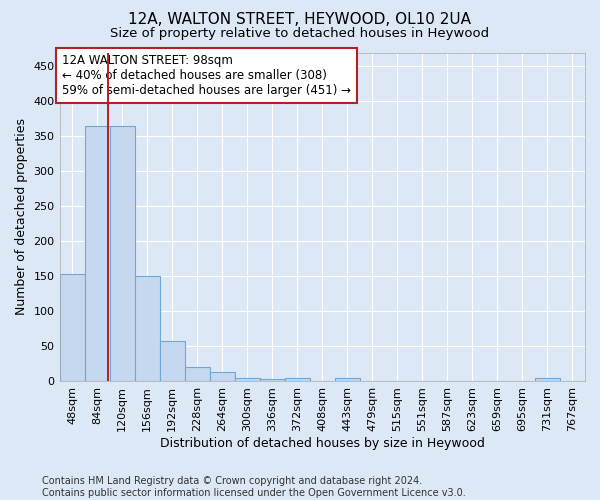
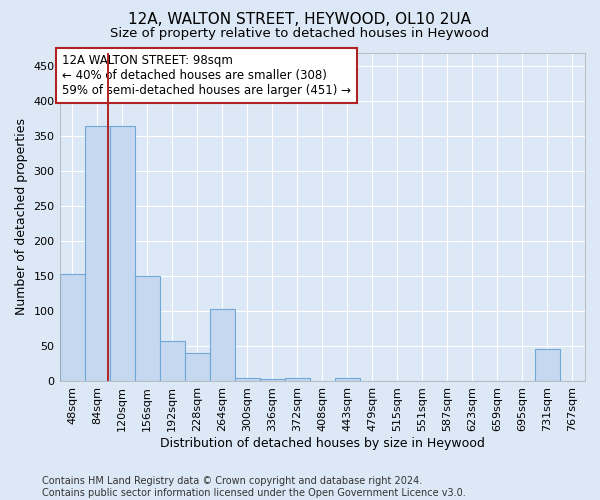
228sqm: 20 -> 40
264sqm: 13 -> 104
731sqm: 5 -> 46
